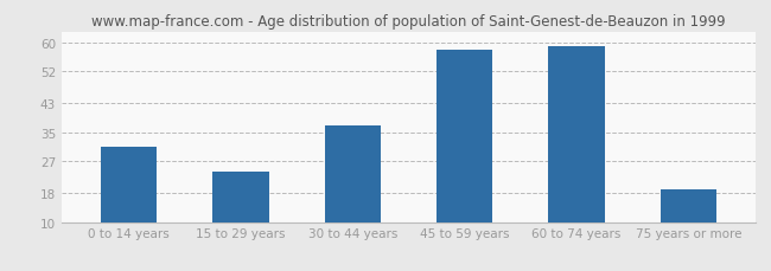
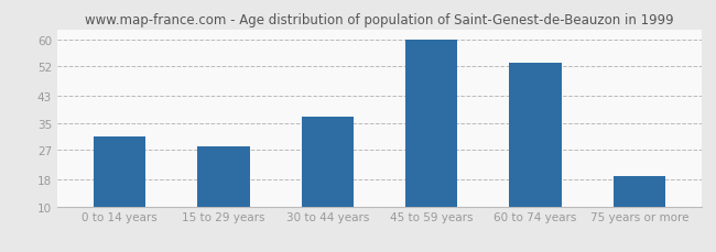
15 to 29 years: 24 -> 28
45 to 59 years: 58 -> 60
60 to 74 years: 59 -> 53
